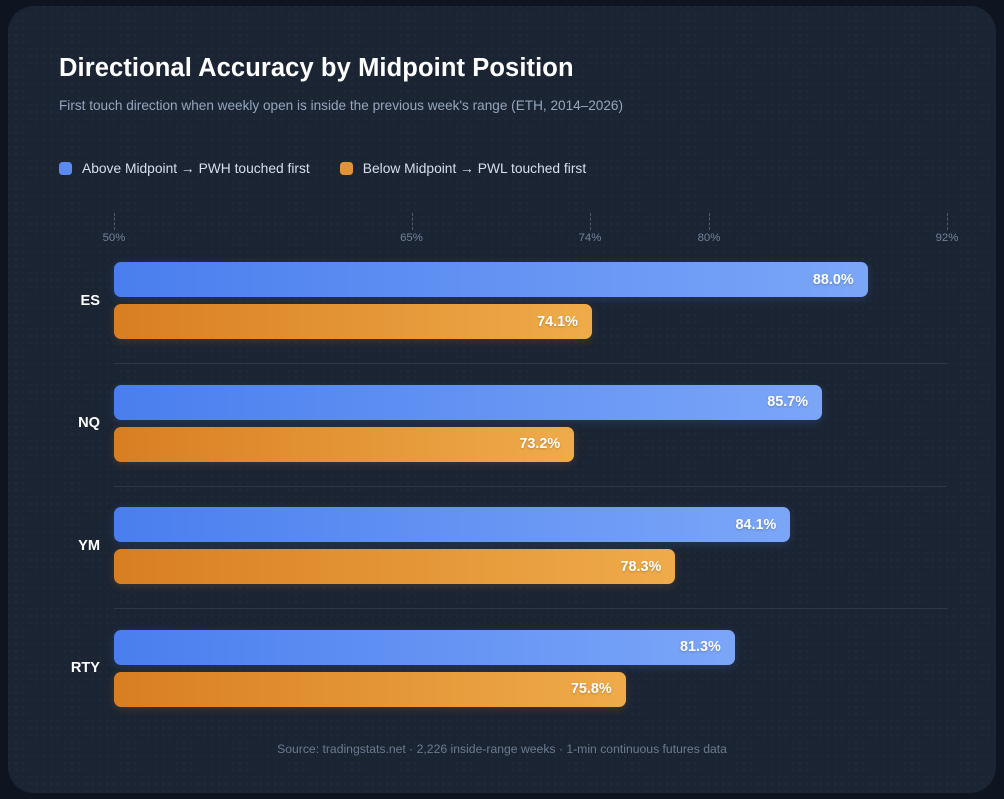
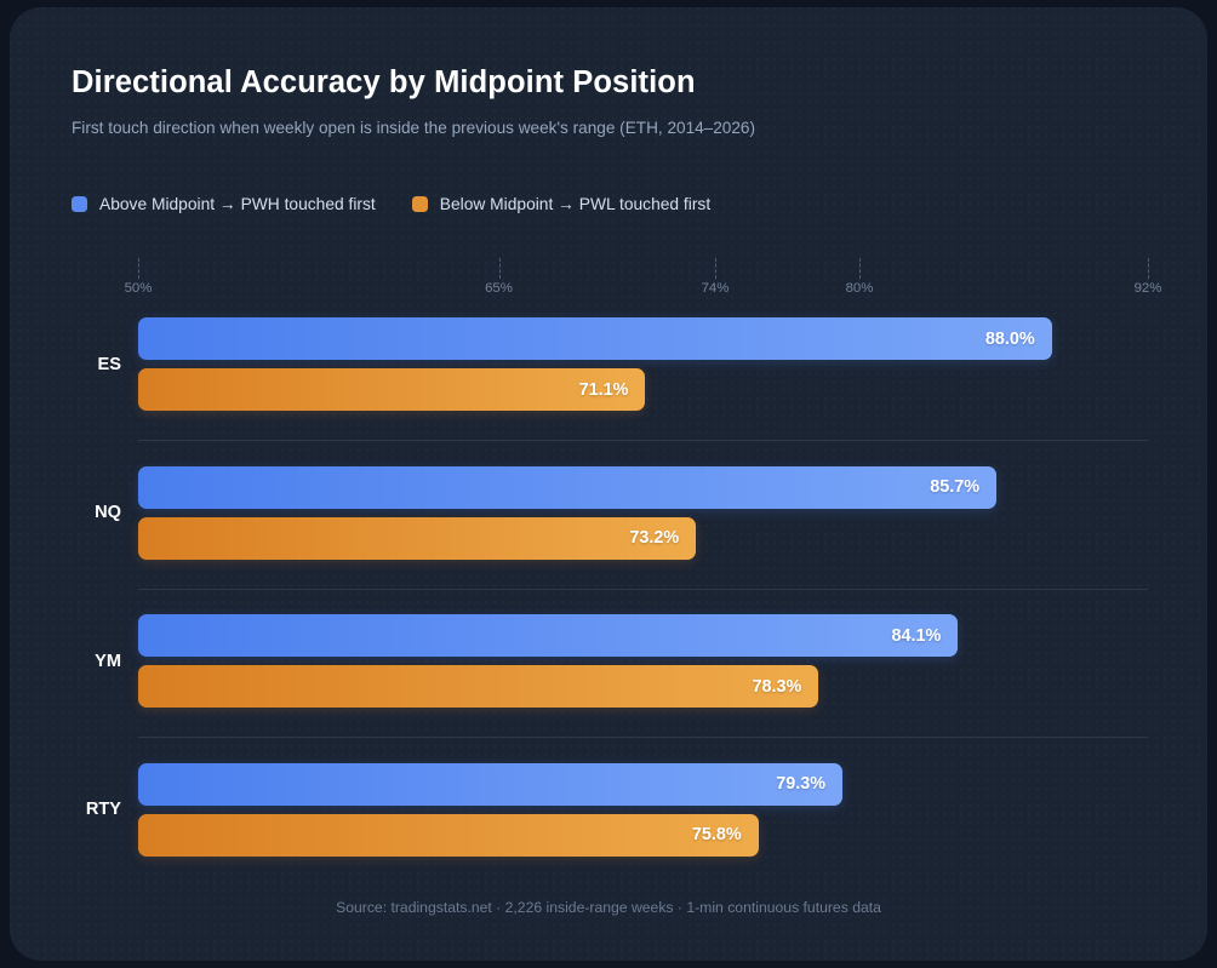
Below Midpoint → PWL touched first/ES: 74.1% -> 71.1%
Above Midpoint → PWH touched first/RTY: 81.3% -> 79.3%
